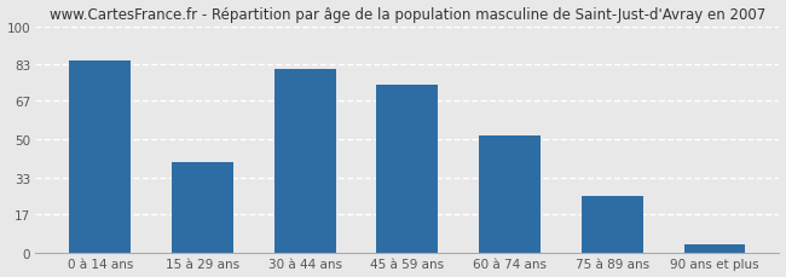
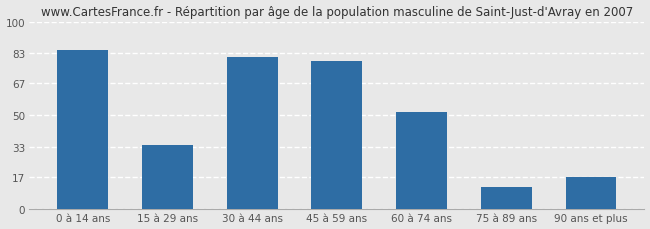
15 à 29 ans: 40 -> 34
45 à 59 ans: 74 -> 79
75 à 89 ans: 25 -> 12
90 ans et plus: 4 -> 17
